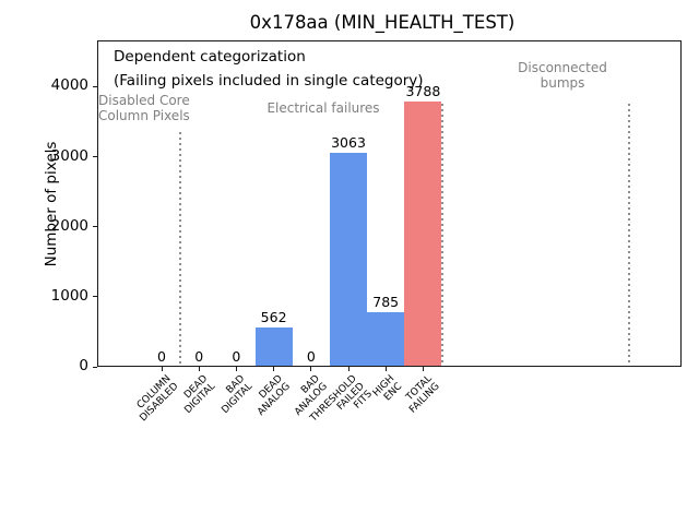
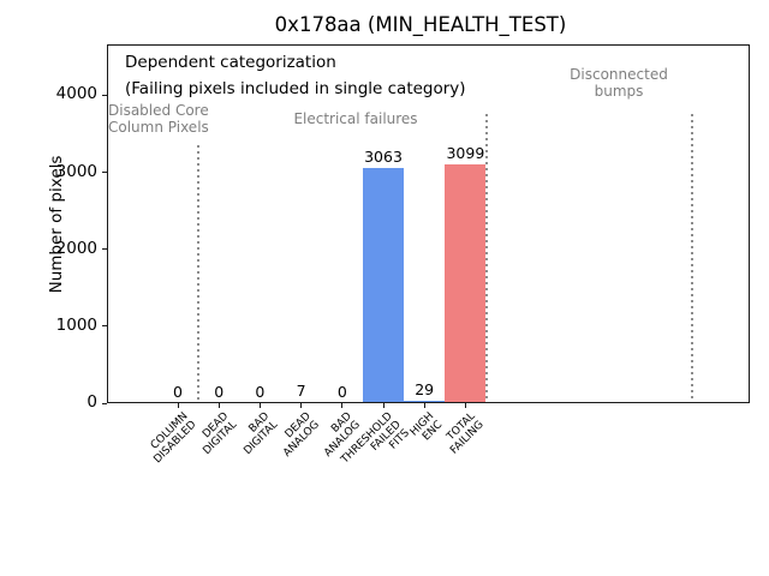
DEAD ANALOG: 562 -> 7
HIGH ENC: 785 -> 29
TOTAL FAILING: 3788 -> 3099
